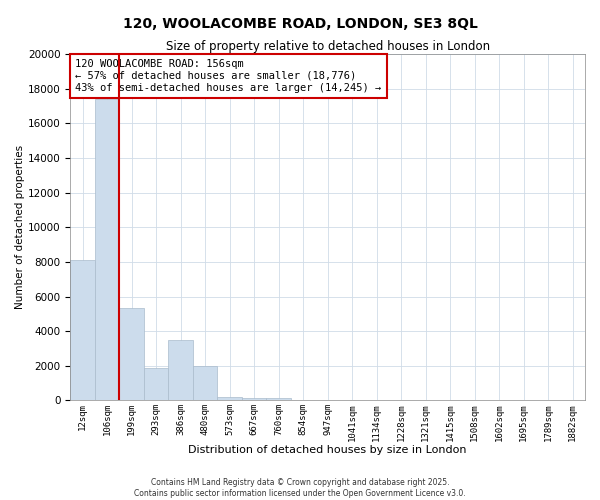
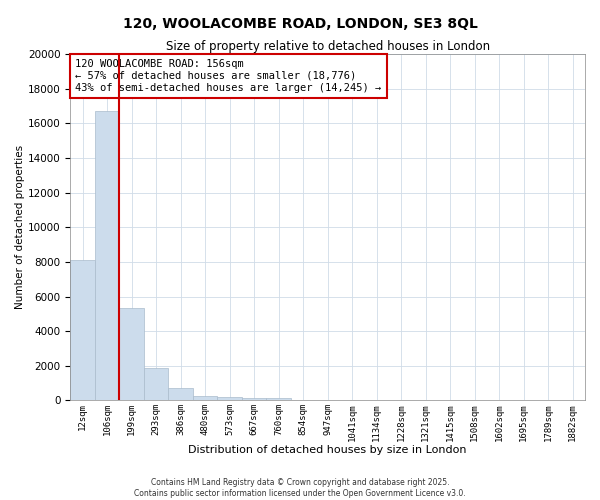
106sqm: 17400 -> 16700
386sqm: 3500 -> 700
480sqm: 2000 -> 200
